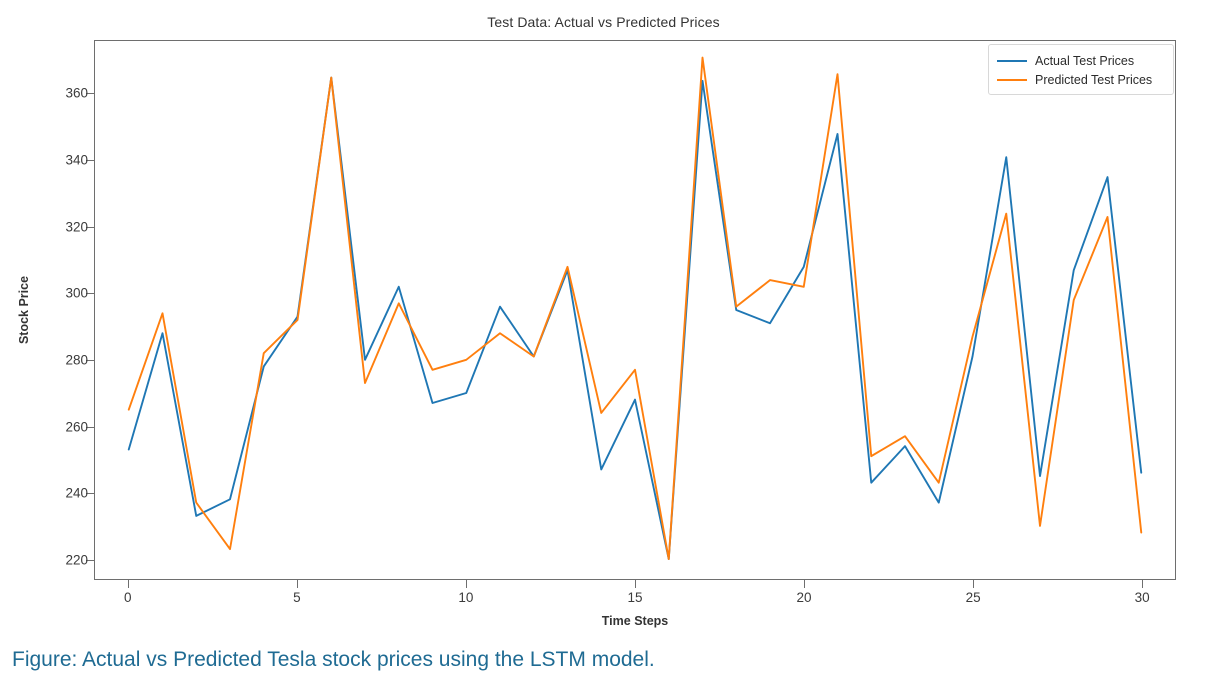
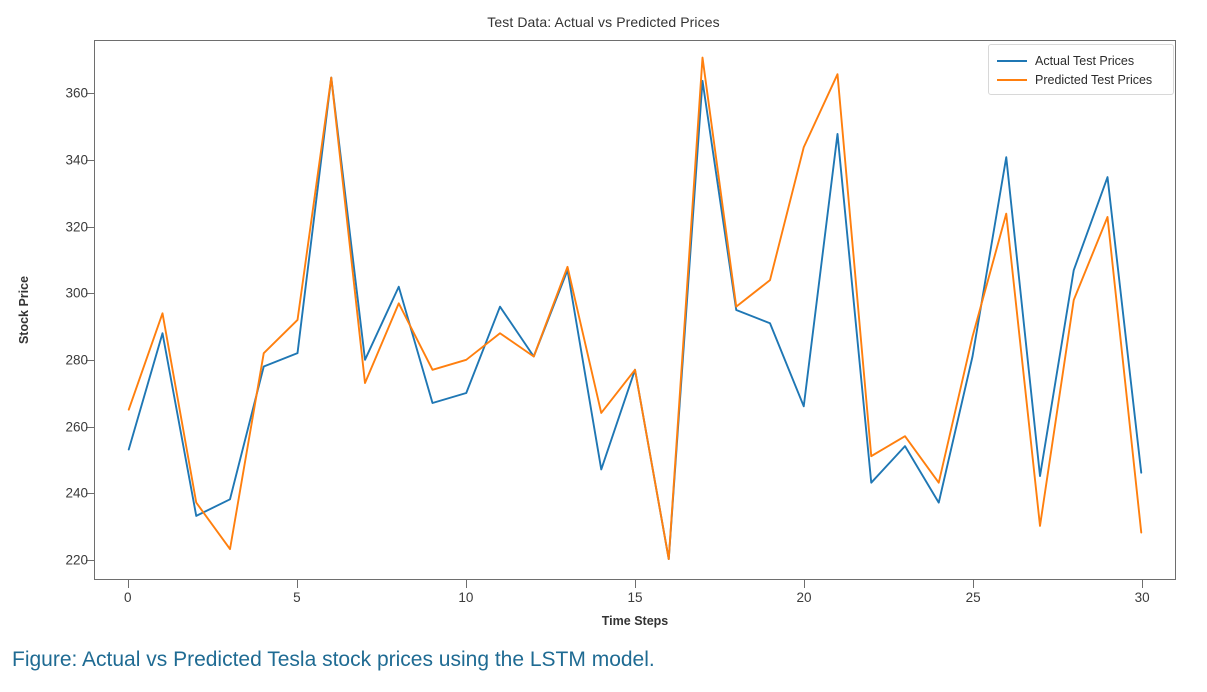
Actual Test Prices/5: 293 -> 282
Actual Test Prices/15: 268 -> 277
Actual Test Prices/20: 308 -> 266
Predicted Test Prices/20: 302 -> 344
